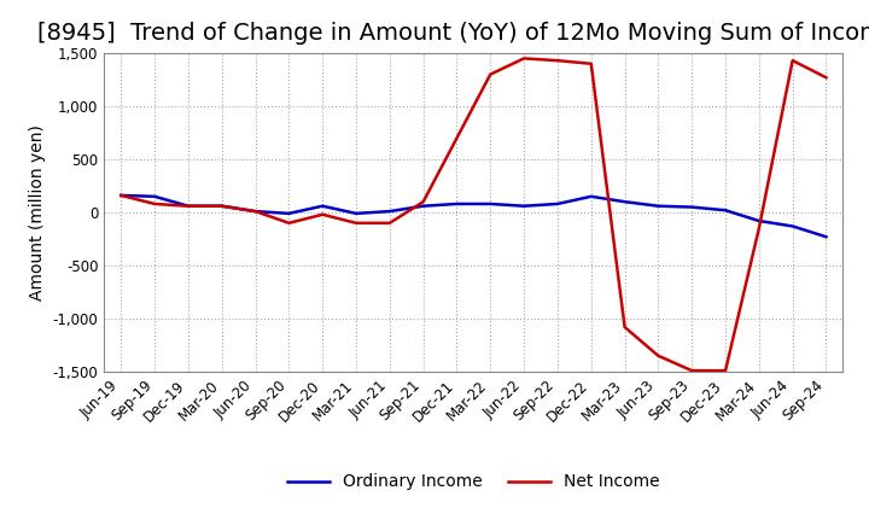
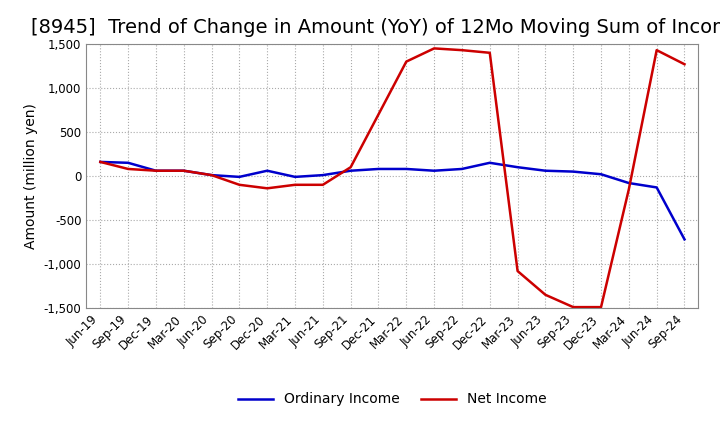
Net Income/Dec-20: -20 -> -140
Ordinary Income/Sep-24: -230 -> -720
